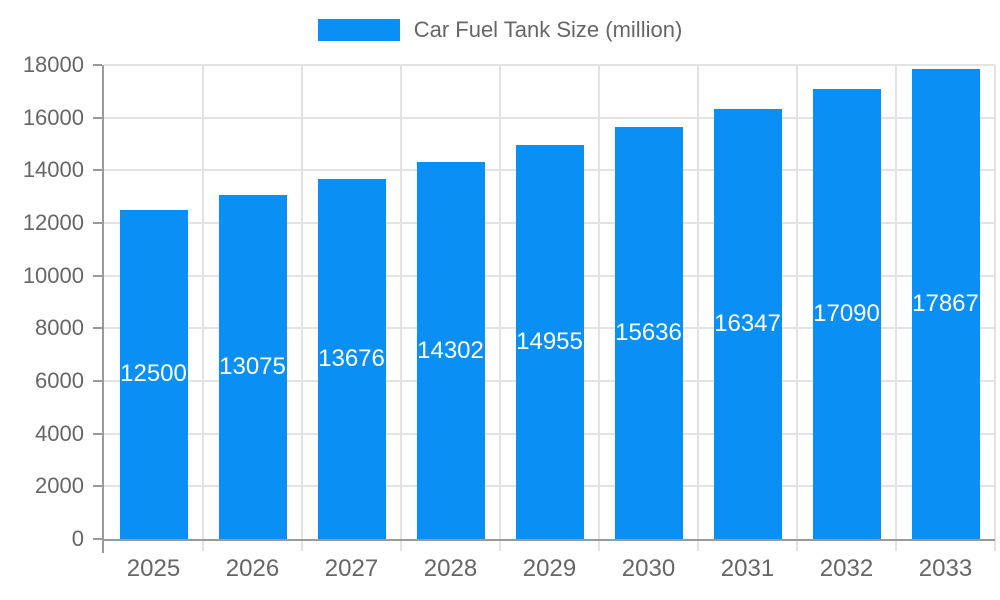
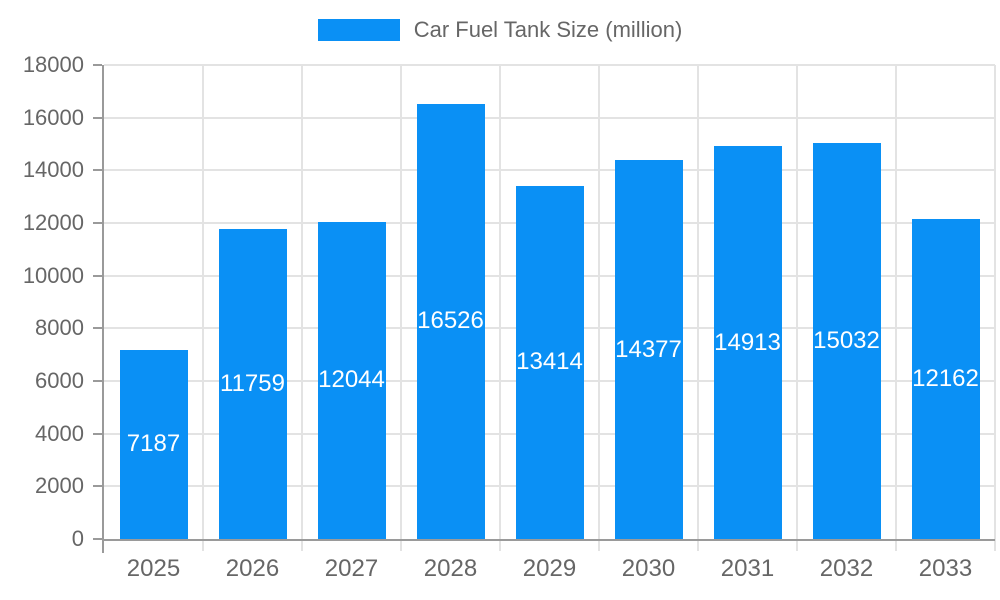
2025: 12500 -> 7187
2026: 13075 -> 11759
2027: 13676 -> 12044
2028: 14302 -> 16526
2029: 14955 -> 13414
2030: 15636 -> 14377
2031: 16347 -> 14913
2032: 17090 -> 15032
2033: 17867 -> 12162
